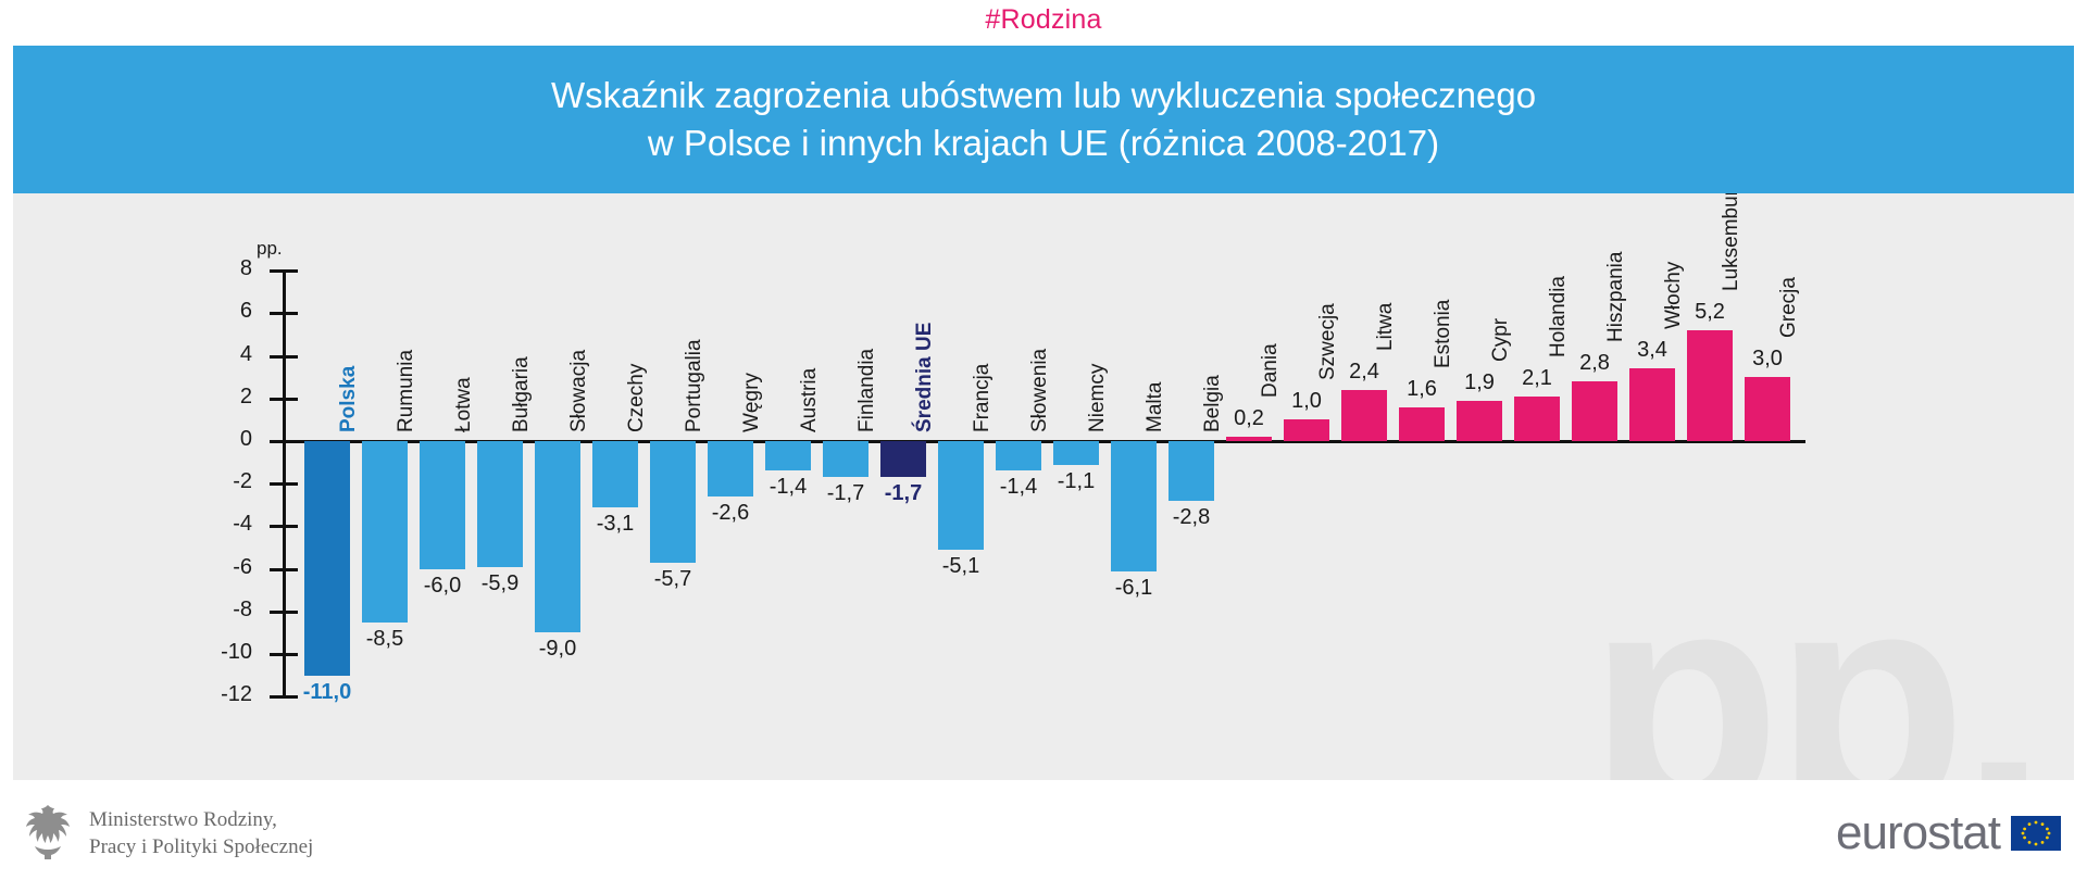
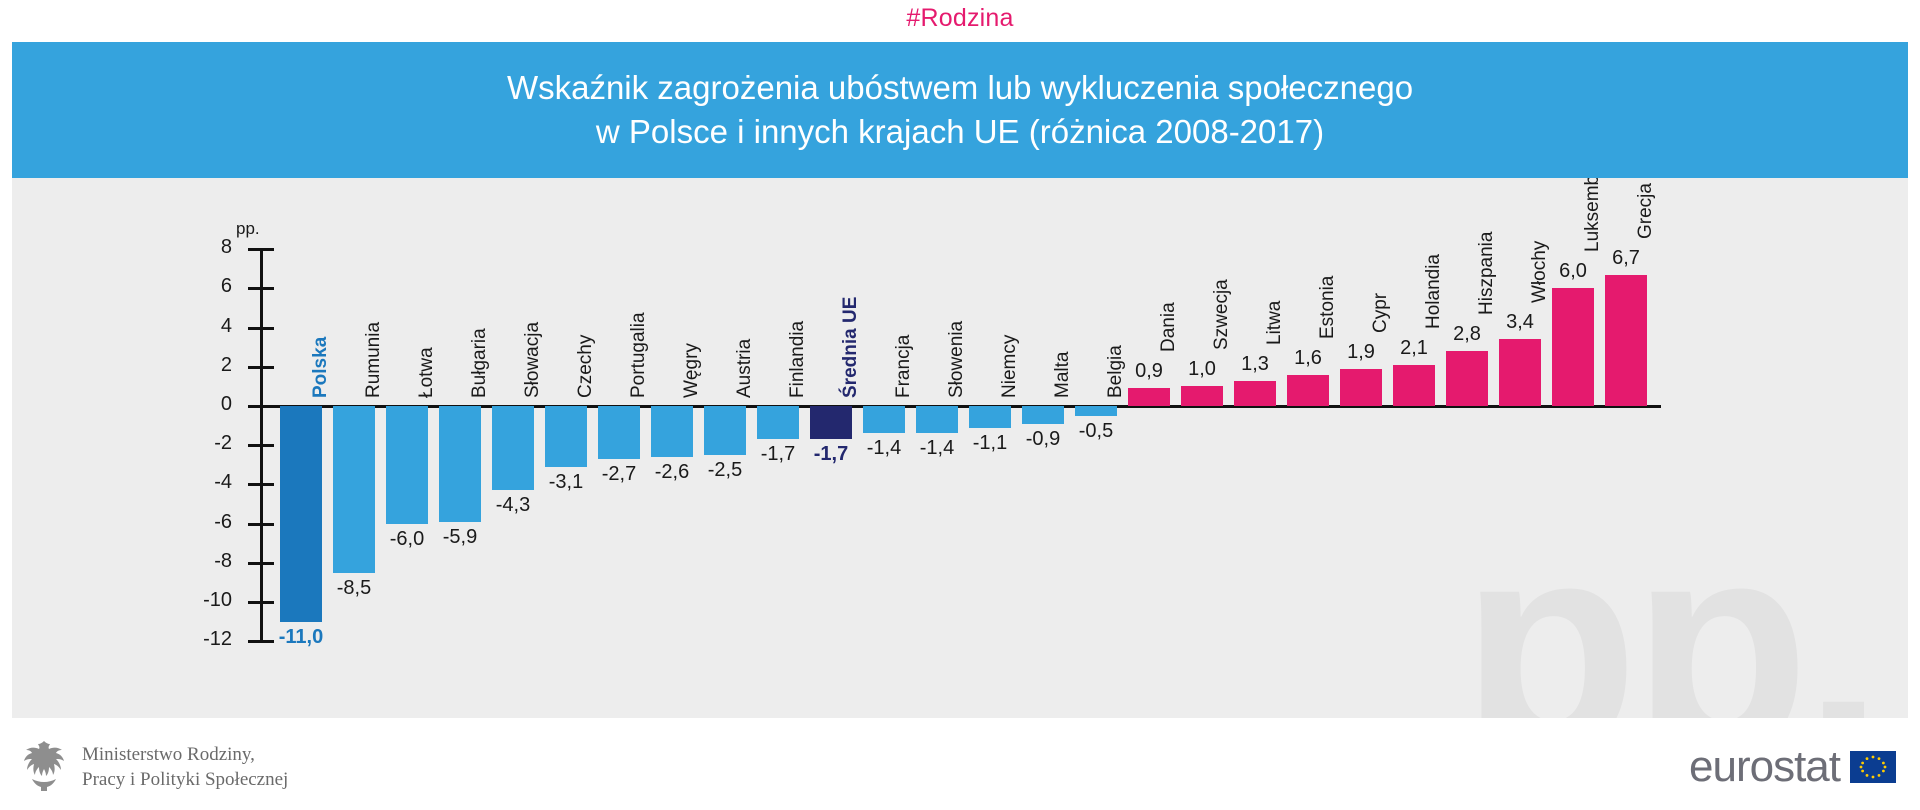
Słowacja: -9,0 -> -4,3
Portugalia: -5,7 -> -2,7
Austria: -1,4 -> -2,5
Francja: -5,1 -> -1,4
Malta: -6,1 -> -0,9
Belgia: -2,8 -> -0,5
Dania: 0,2 -> 0,9
Litwa: 2,4 -> 1,3
Luksemburg: 5,2 -> 6,0
Grecja: 3,0 -> 6,7
